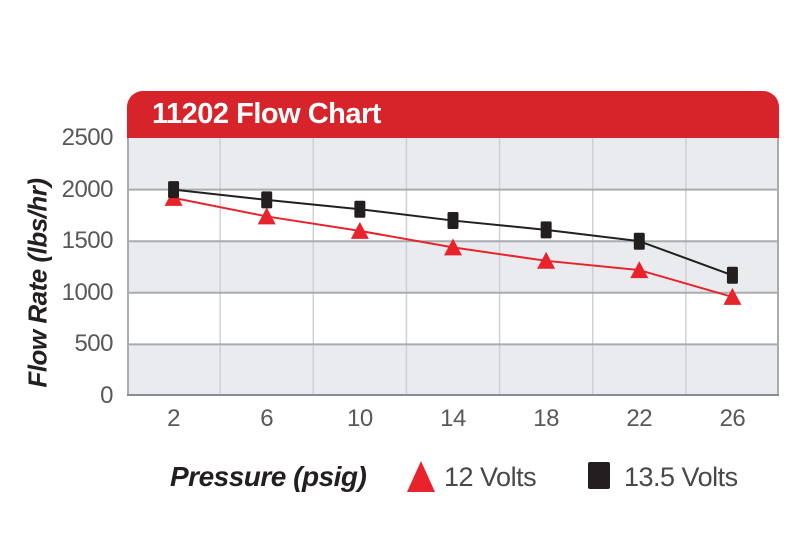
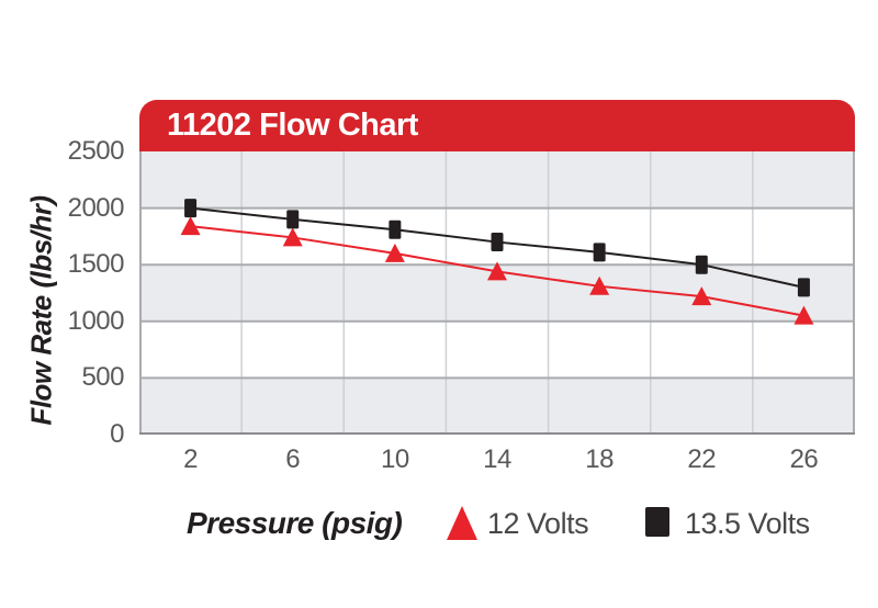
12 Volts/2: 1920 -> 1840
12 Volts/26: 960 -> 1050
13.5 Volts/26: 1170 -> 1300
